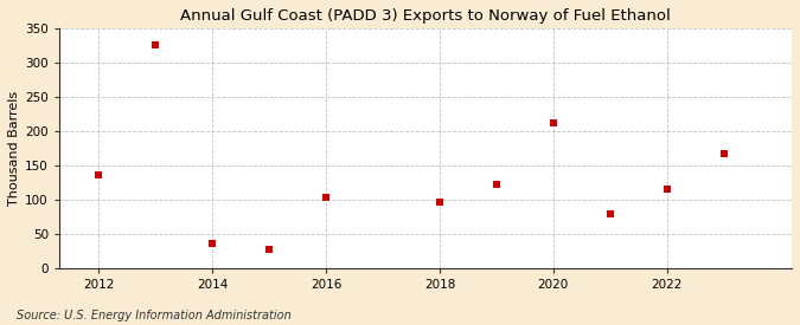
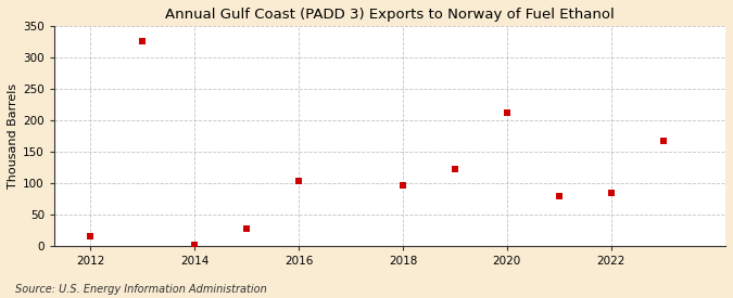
2012: 136 -> 15
2014: 36 -> 2
2022: 116 -> 85
